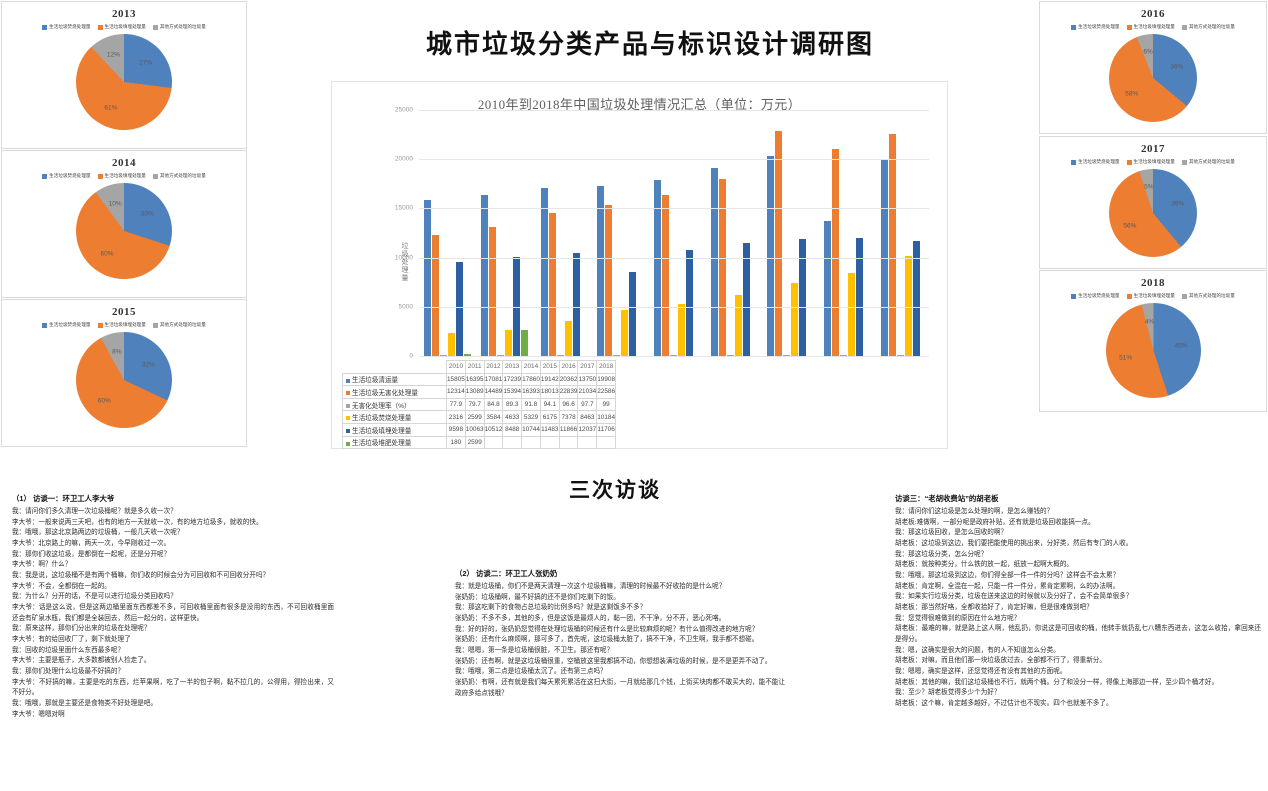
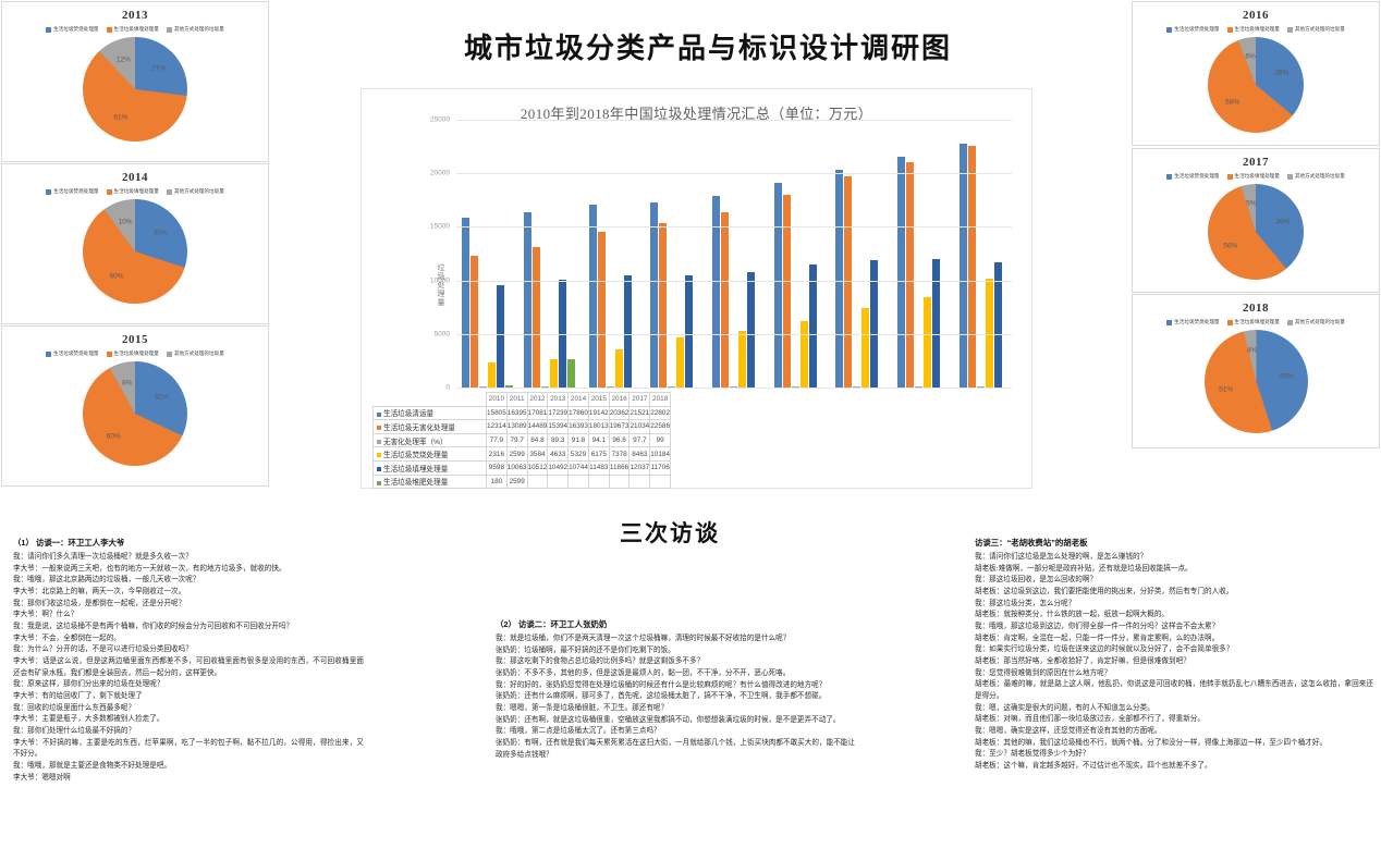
生活垃圾填埋处理量/2013: 8488 -> 10492
生活垃圾无害化处理量/2016: 22839 -> 19673
生活垃圾清运量/2017: 13750 -> 21521
生活垃圾清运量/2018: 19908 -> 22802
